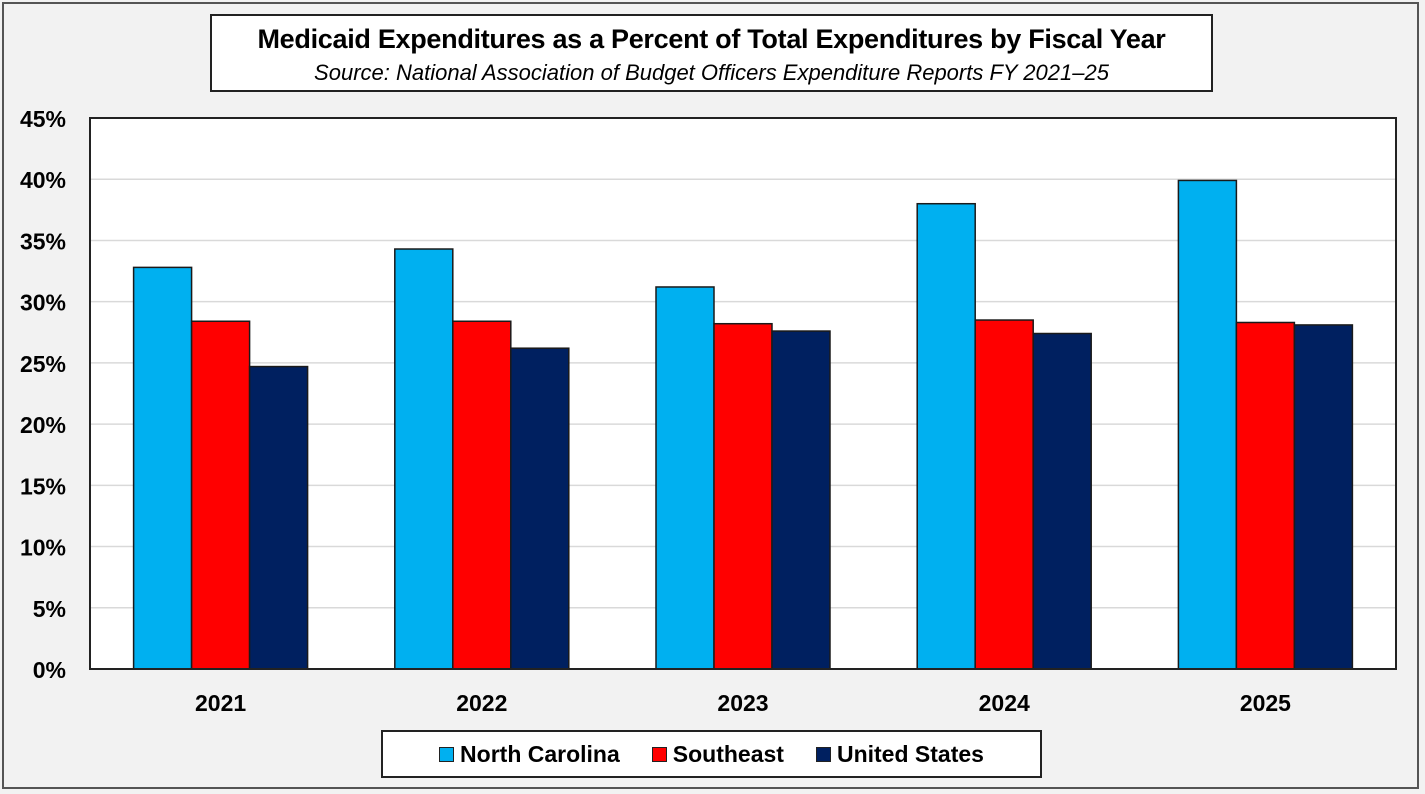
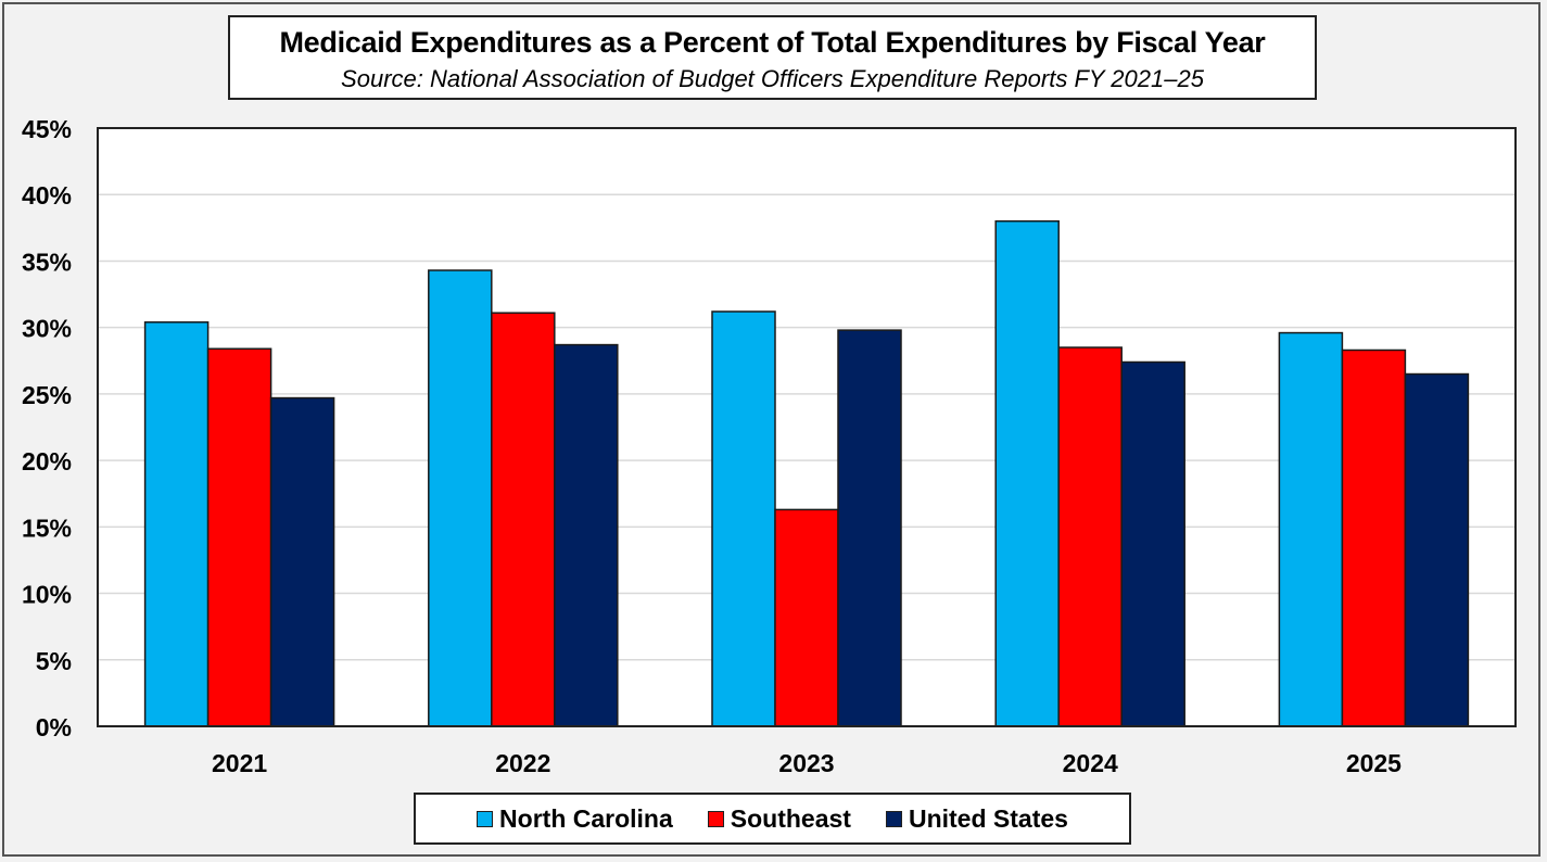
North Carolina/2021: 32.8% -> 30.4%
Southeast/2022: 28.4% -> 31.1%
United States/2022: 26.2% -> 28.7%
Southeast/2023: 28.2% -> 16.3%
United States/2023: 27.6% -> 29.8%
North Carolina/2025: 39.9% -> 29.6%
United States/2025: 28.1% -> 26.5%
